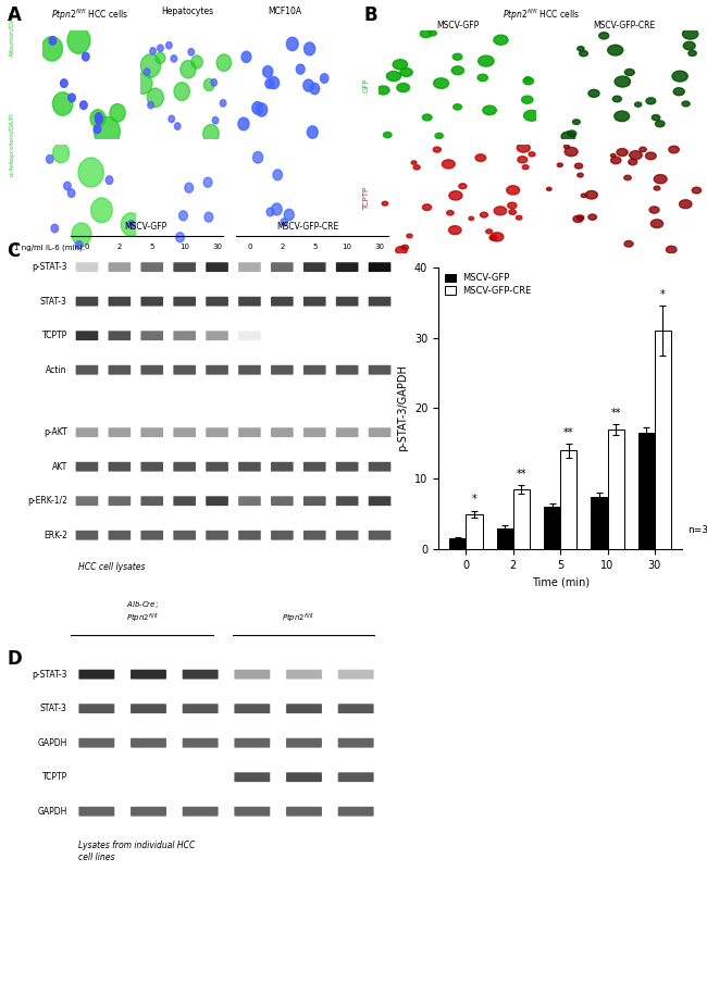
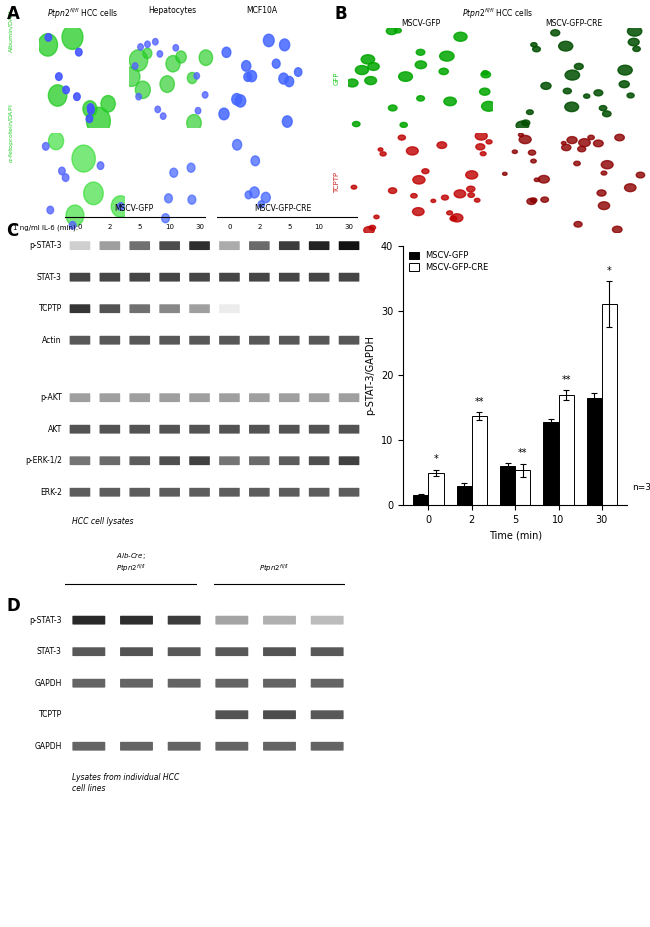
MSCV-GFP-CRE/2: 8.5 -> 13.8
MSCV-GFP-CRE/5: 14.0 -> 5.4
MSCV-GFP/10: 7.5 -> 12.8
